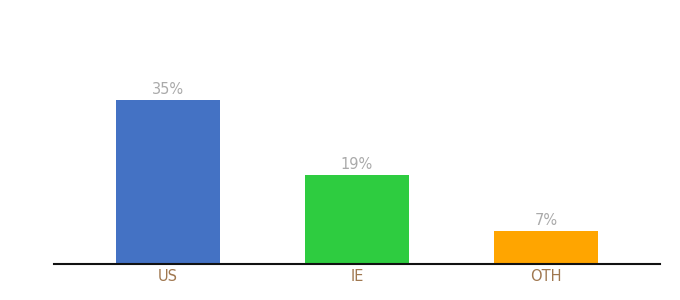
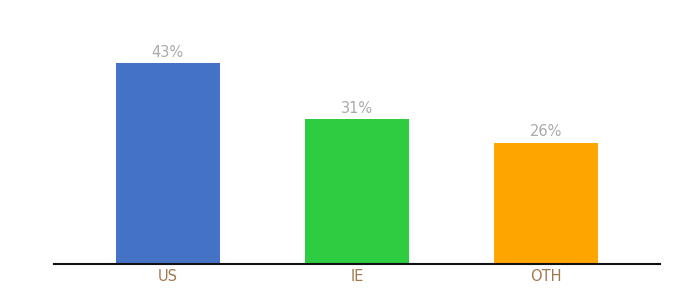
US: 35% -> 43%
IE: 19% -> 31%
OTH: 7% -> 26%
